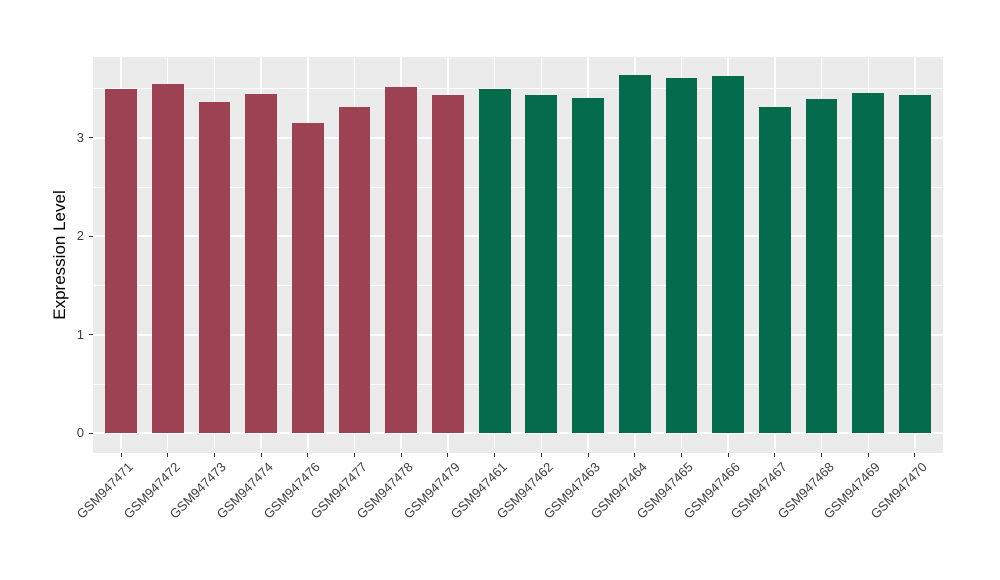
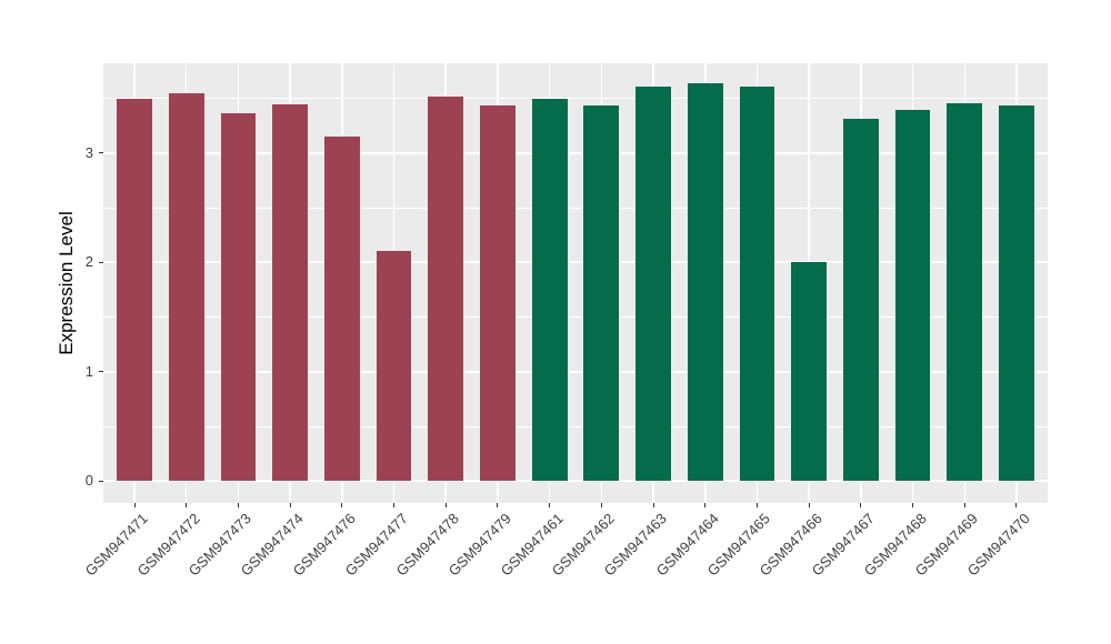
GSM947477: 3.3 -> 2.1
GSM947463: 3.4 -> 3.6
GSM947466: 3.6 -> 2.0
